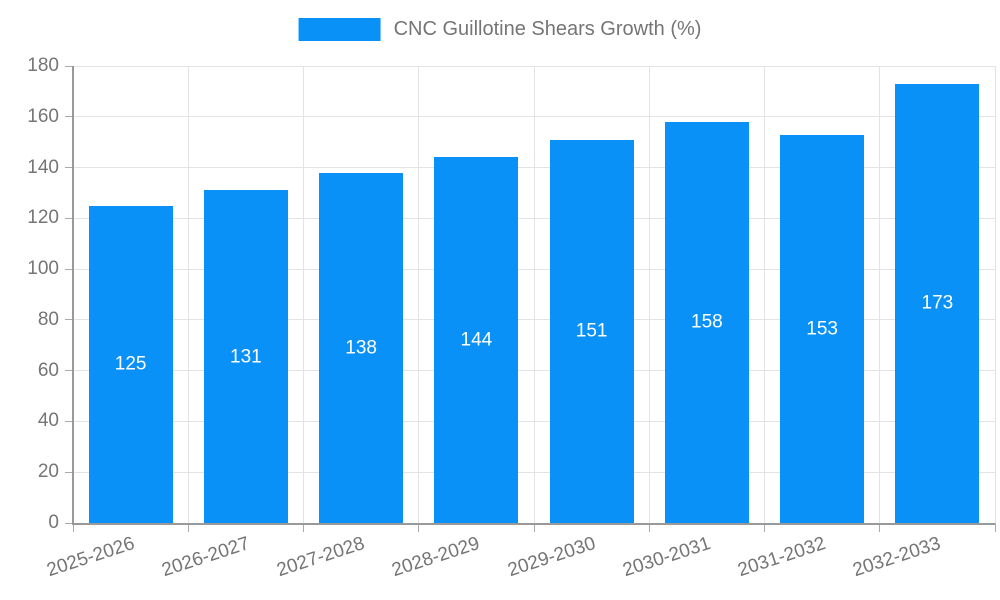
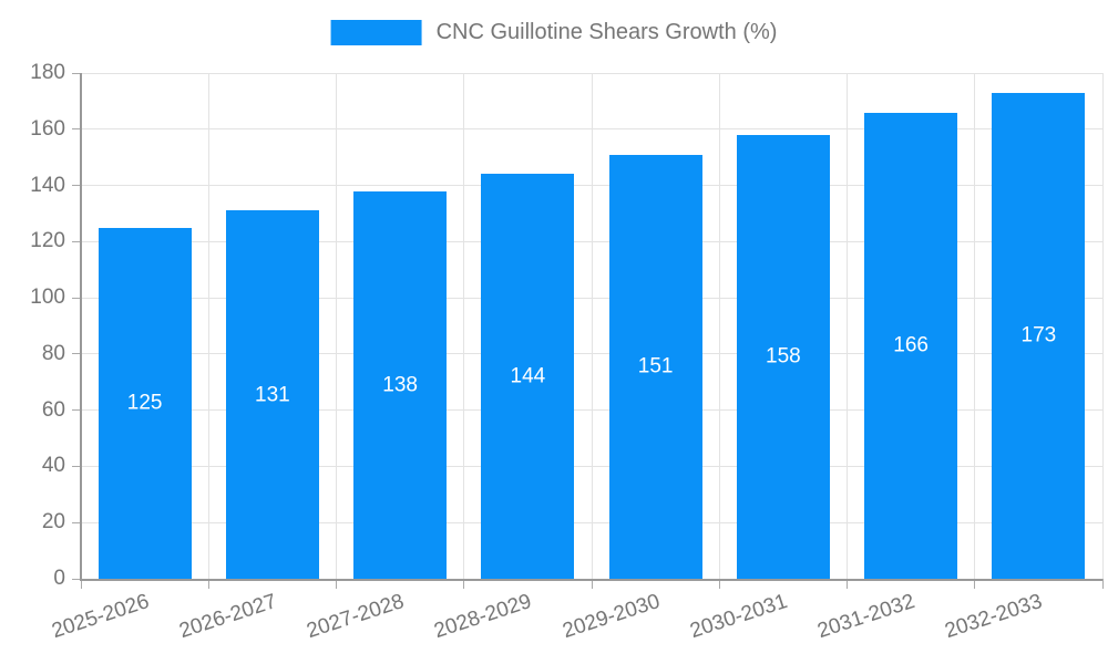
2031-2032: 153 -> 166
